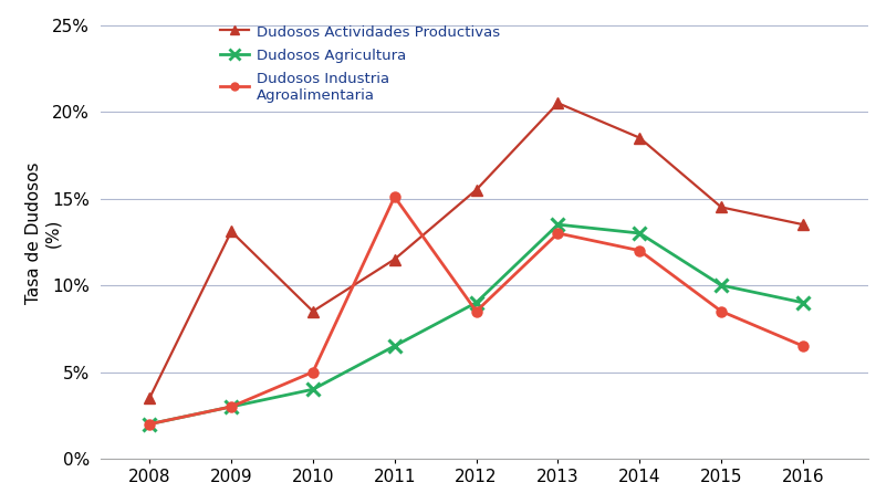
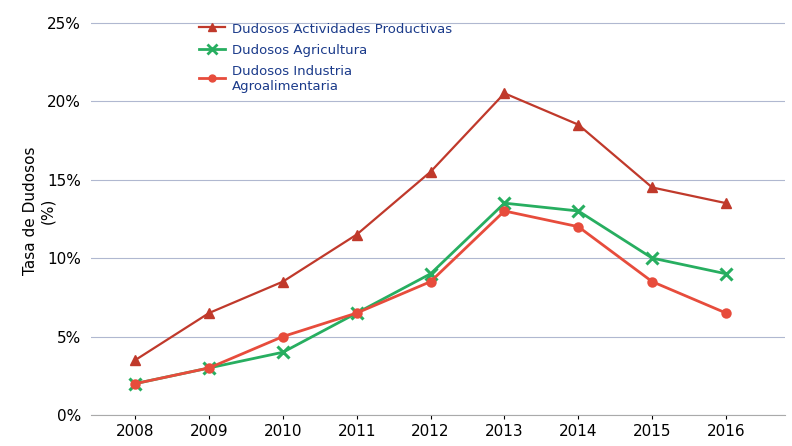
Dudosos Actividades Productivas/2009: 13.1% -> 6.5%
Dudosos Industria Agroalimentaria/2011: 15.1% -> 6.5%
